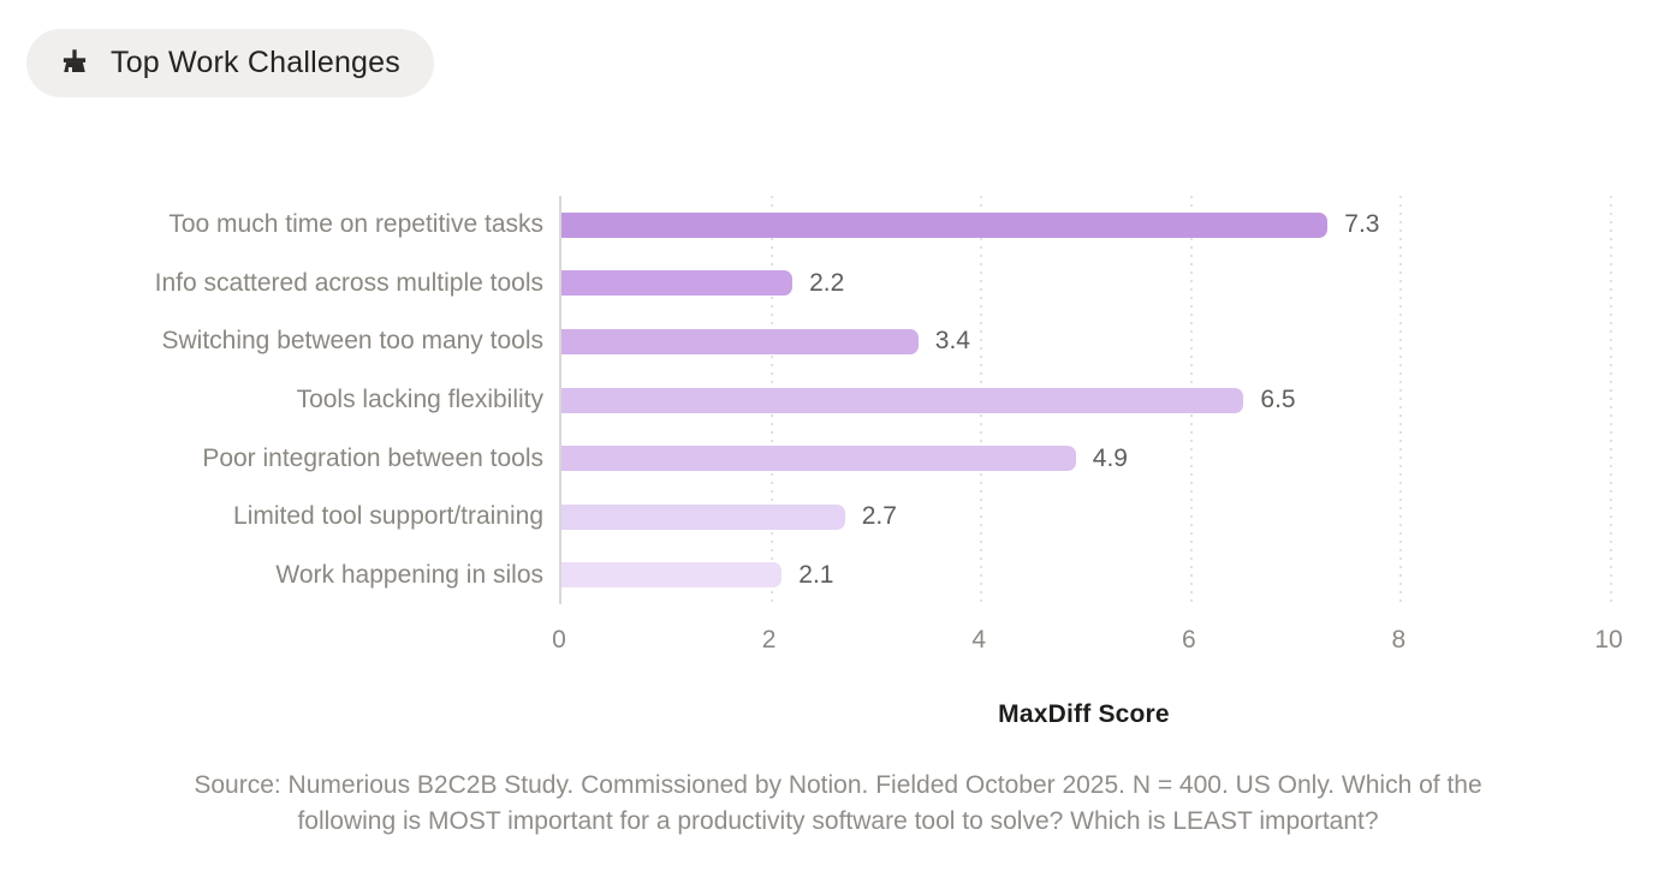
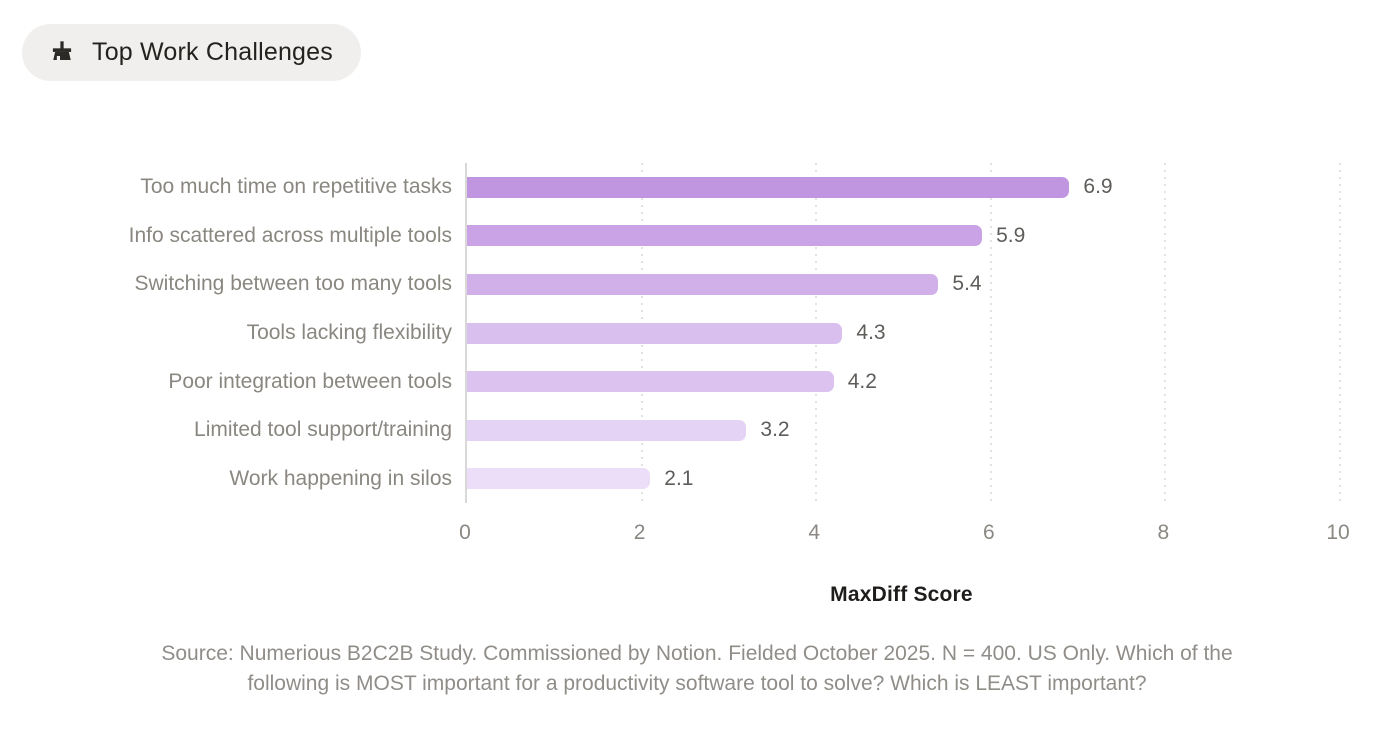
Too much time on repetitive tasks: 7.3 -> 6.9
Info scattered across multiple tools: 2.2 -> 5.9
Switching between too many tools: 3.4 -> 5.4
Tools lacking flexibility: 6.5 -> 4.3
Poor integration between tools: 4.9 -> 4.2
Limited tool support/training: 2.7 -> 3.2
